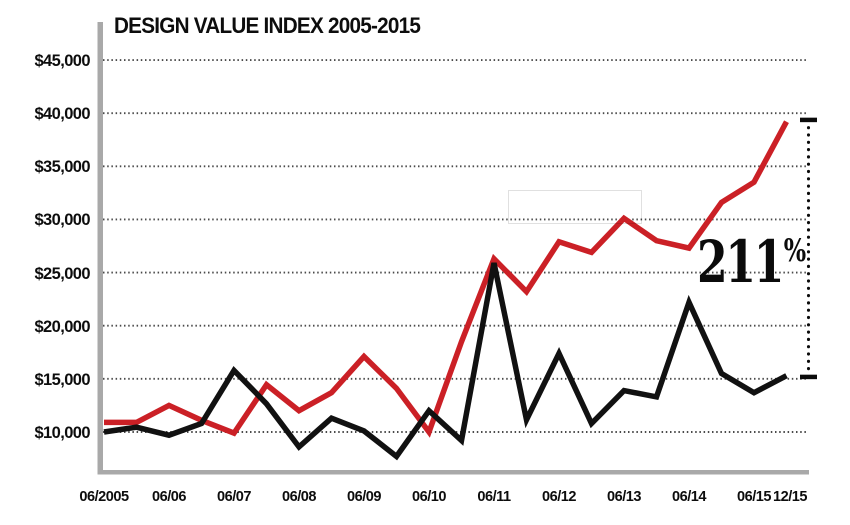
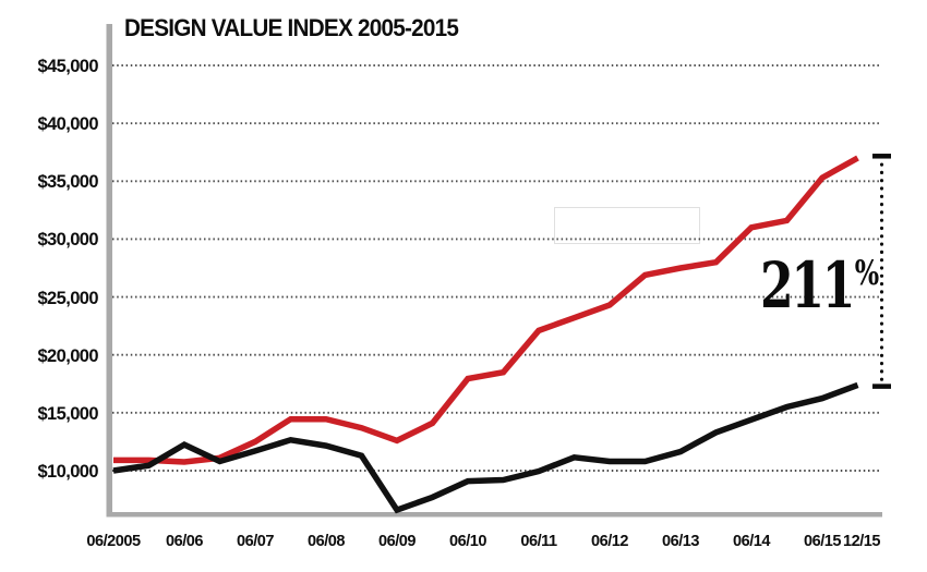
DVI/06/06: $12500 -> $10800
S&P 500/06/06: $9700 -> $12200
DVI/06/07: $9900 -> $12500
S&P 500/06/07: $15800 -> $11700
DVI/06/08: $12000 -> $14400
S&P 500/06/08: $8600 -> $12200
DVI/06/09: $17100 -> $12600
S&P 500/06/09: $10100 -> $6600
DVI/06/10: $10000 -> $18000
S&P 500/06/10: $12000 -> $9100
DVI/06/11: $26300 -> $22100
S&P 500/06/11: $25900 -> $10000
DVI/06/12: $27900 -> $24300
S&P 500/06/12: $17400 -> $10800
DVI/06/13: $30100 -> $27500
S&P 500/06/13: $13900 -> $11600
DVI/06/14: $27300 -> $31000
S&P 500/06/14: $22200 -> $14400
DVI/06/15: $33500 -> $35300
S&P 500/06/15: $13700 -> $16200
DVI/12/15: $39200 -> $37000
S&P 500/12/15: $15300 -> $17400
